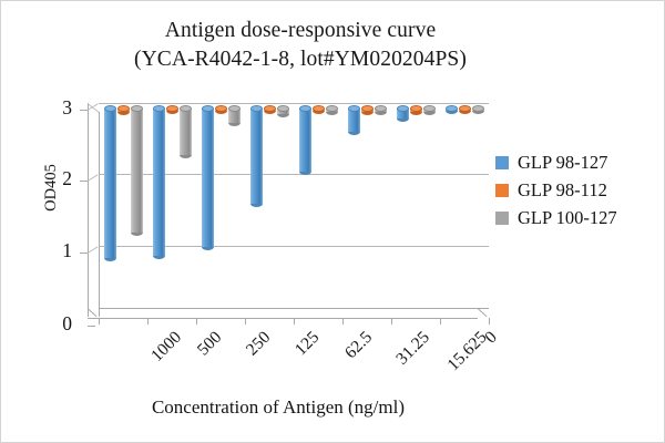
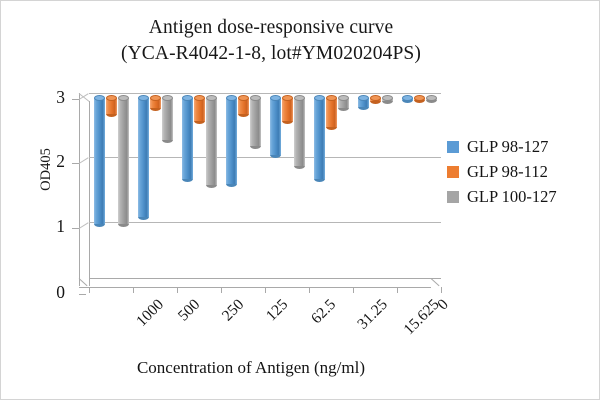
GLP 98-127/1000: 2.1 -> 2.0
GLP 98-112/1000: 0.1 -> 0.3
GLP 100-127/1000: 1.8 -> 2.0
GLP 98-127/500: 2.1 -> 1.9
GLP 98-112/500: 0.1 -> 0.2
GLP 98-127/250: 2.0 -> 1.3
GLP 98-112/250: 0.1 -> 0.4
GLP 100-127/250: 0.2 -> 1.4
GLP 98-112/125: 0.1 -> 0.3
GLP 100-127/125: 0.1 -> 0.8
GLP 98-112/62.5: 0.1 -> 0.4
GLP 100-127/62.5: 0.1 -> 1.1
GLP 98-127/31.25: 0.4 -> 1.3
GLP 98-112/31.25: 0.1 -> 0.5
GLP 100-127/31.25: 0.1 -> 0.2
